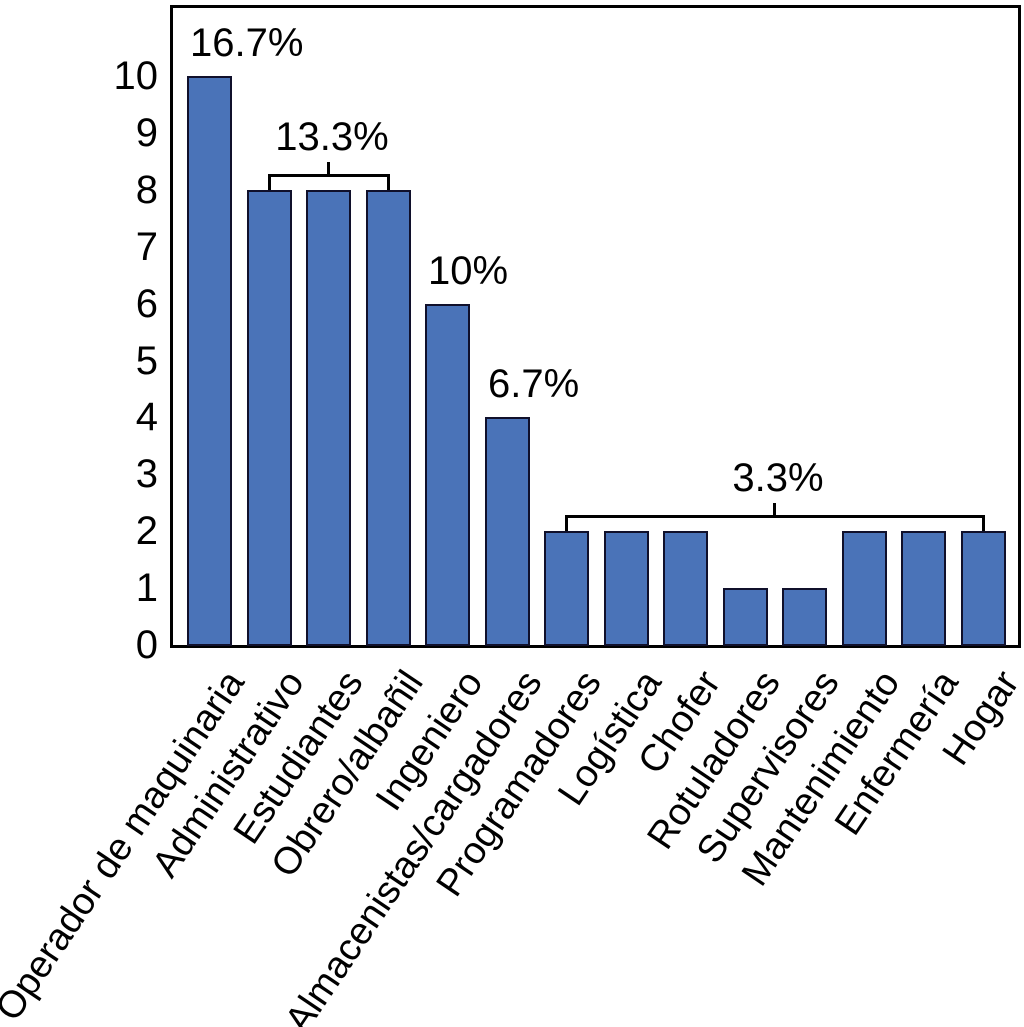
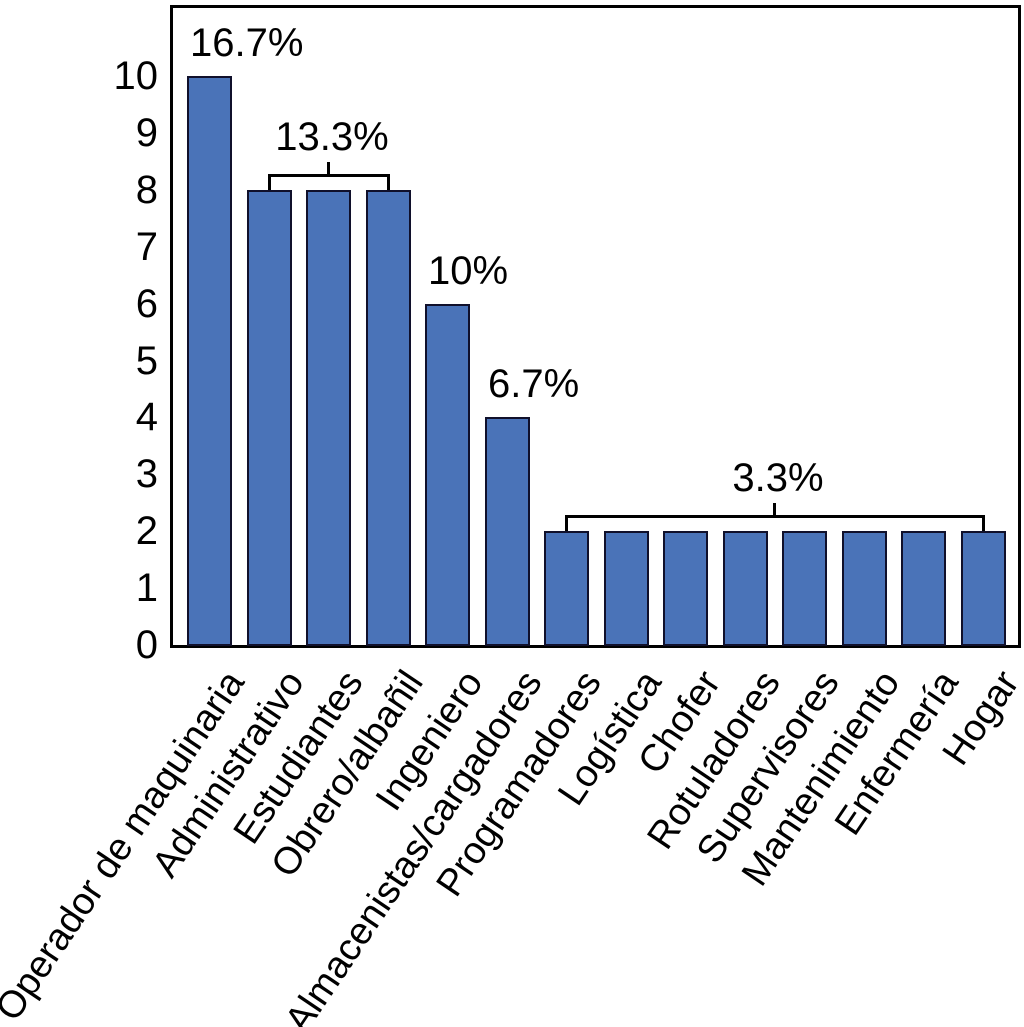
Rotuladores: 1 -> 2
Supervisores: 1 -> 2
